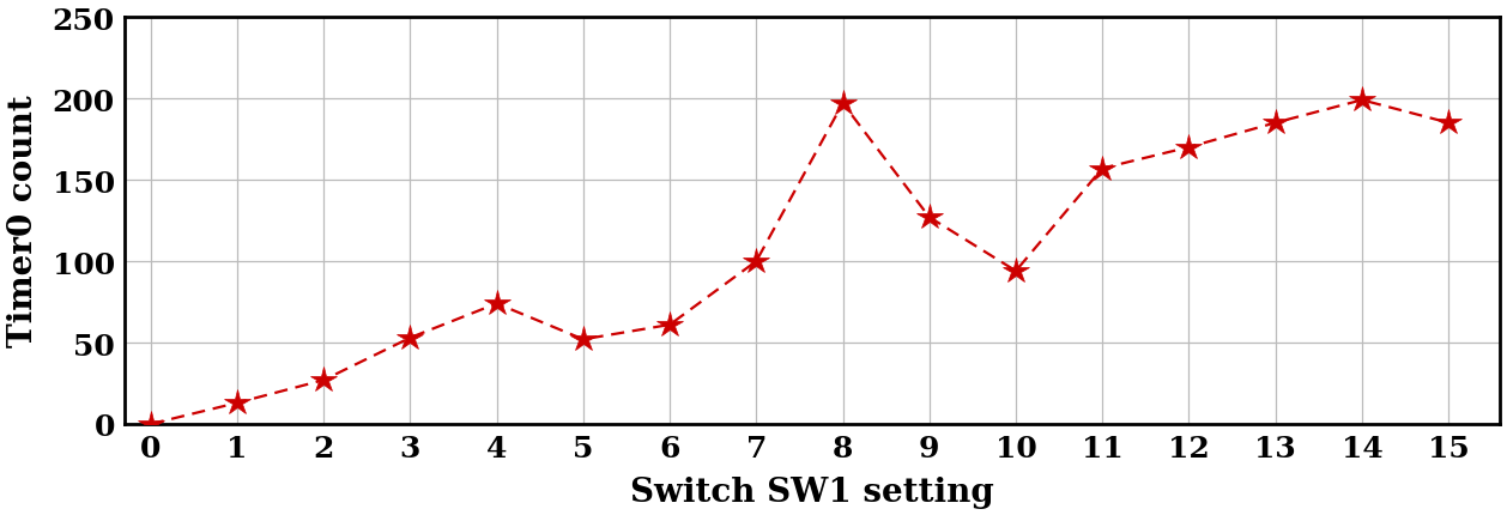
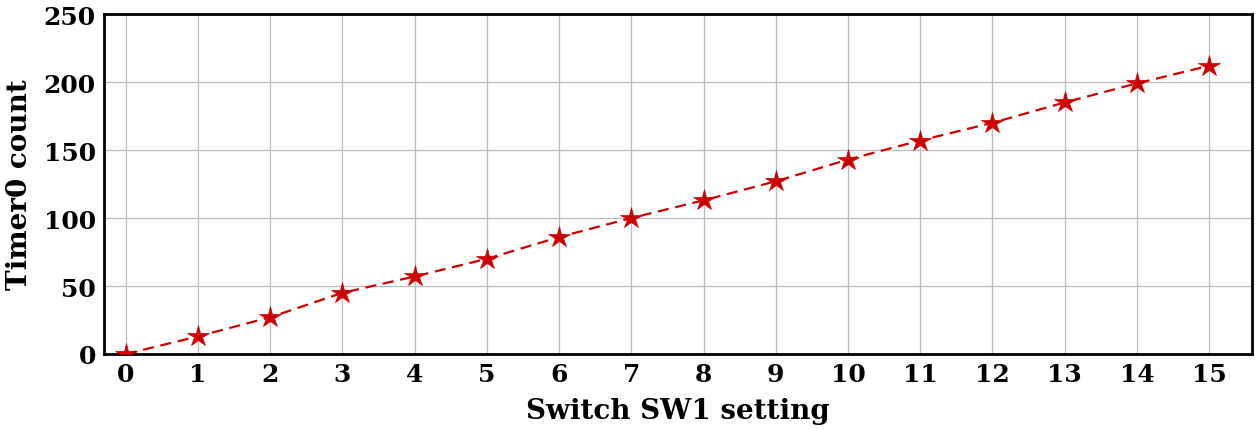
3: 53 -> 45
4: 74 -> 57
5: 52 -> 70
6: 61 -> 86
8: 197 -> 113
10: 94 -> 143
15: 185 -> 212
